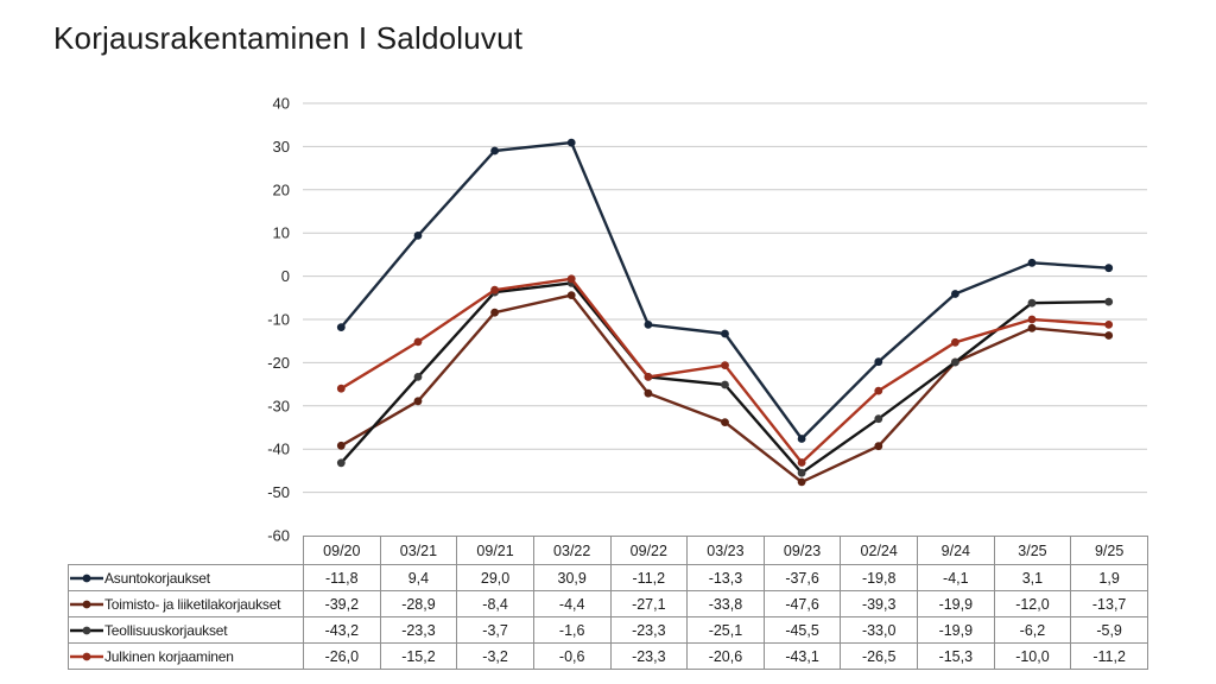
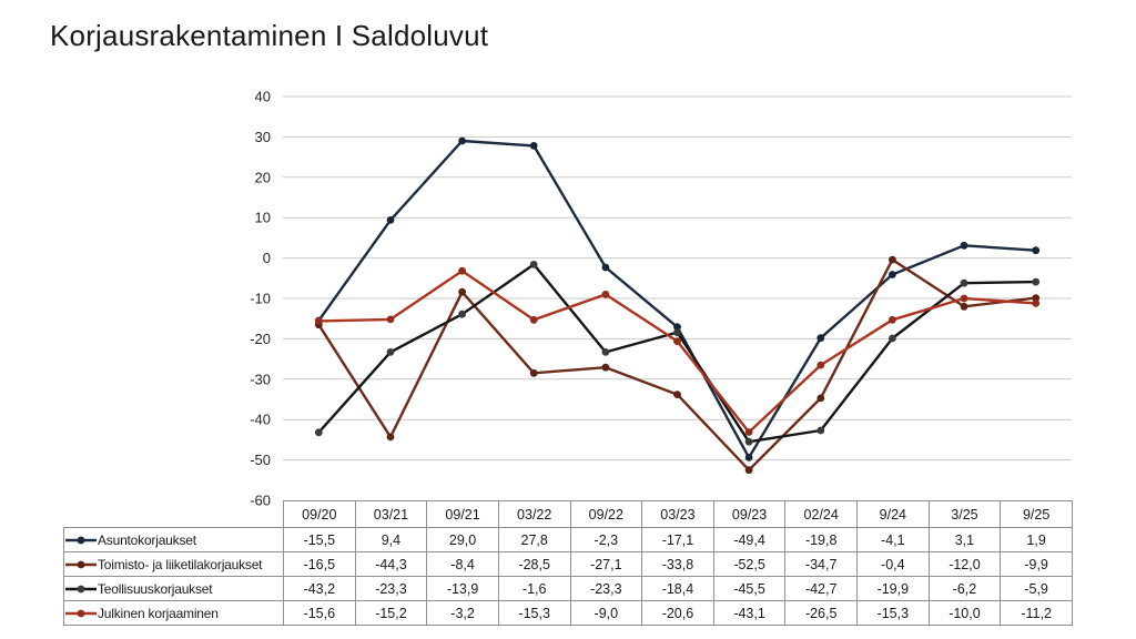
Asuntokorjaukset/09/20: -11,8 -> -15,5
Toimisto- ja liiketilakorjaukset/09/20: -39,2 -> -16,5
Julkinen korjaaminen/09/20: -26,0 -> -15,6
Toimisto- ja liiketilakorjaukset/03/21: -28,9 -> -44,3
Teollisuuskorjaukset/09/21: -3,7 -> -13,9
Asuntokorjaukset/03/22: 30,9 -> 27,8
Toimisto- ja liiketilakorjaukset/03/22: -4,4 -> -28,5
Julkinen korjaaminen/03/22: -0,6 -> -15,3
Asuntokorjaukset/09/22: -11,2 -> -2,3
Julkinen korjaaminen/09/22: -23,3 -> -9,0
Asuntokorjaukset/03/23: -13,3 -> -17,1
Teollisuuskorjaukset/03/23: -25,1 -> -18,4
Asuntokorjaukset/09/23: -37,6 -> -49,4
Toimisto- ja liiketilakorjaukset/09/23: -47,6 -> -52,5
Toimisto- ja liiketilakorjaukset/02/24: -39,3 -> -34,7
Teollisuuskorjaukset/02/24: -33,0 -> -42,7
Toimisto- ja liiketilakorjaukset/9/24: -19,9 -> -0,4
Toimisto- ja liiketilakorjaukset/9/25: -13,7 -> -9,9
